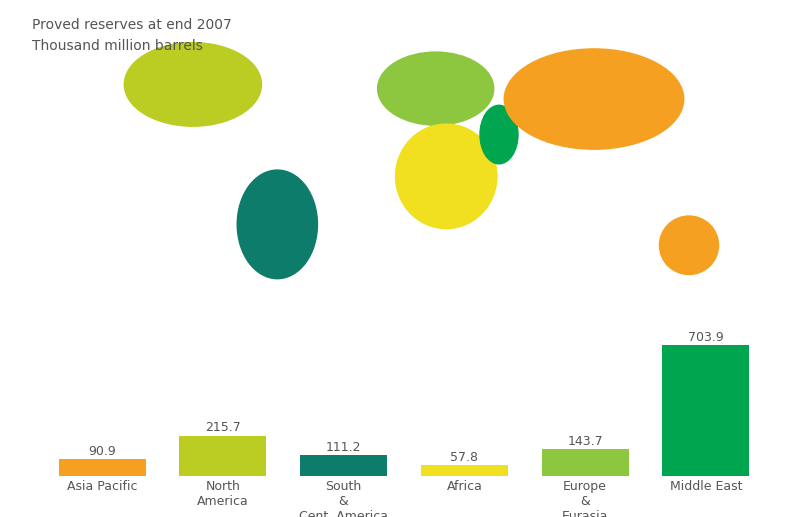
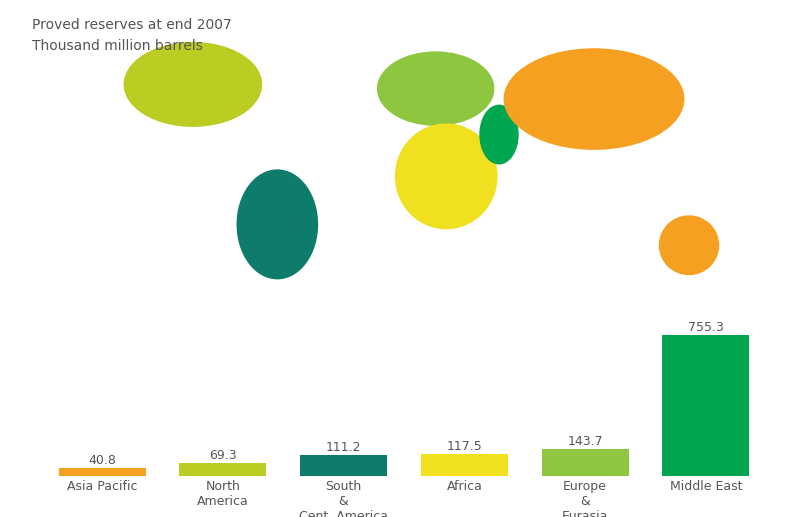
Asia Pacific: 90.9 -> 40.8
North America: 215.7 -> 69.3
Africa: 57.8 -> 117.5
Middle East: 703.9 -> 755.3
